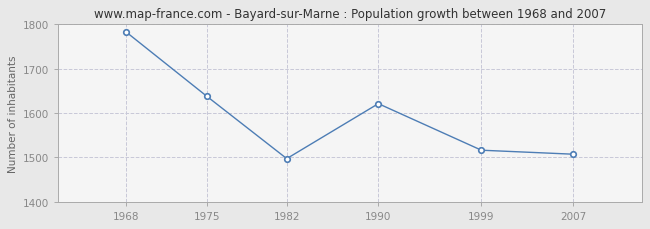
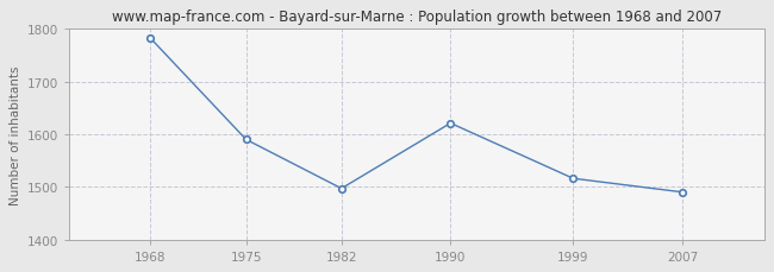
1975: 1638 -> 1590
2007: 1507 -> 1490
